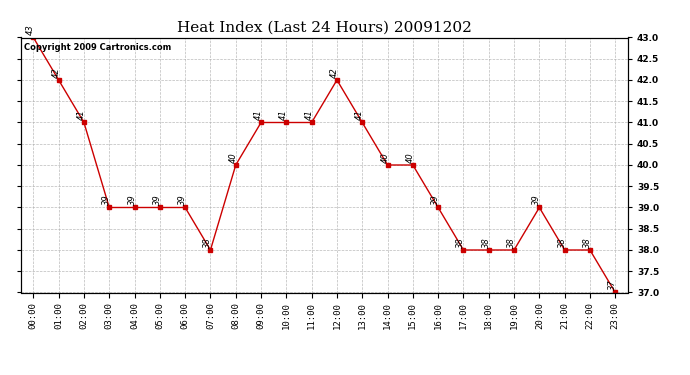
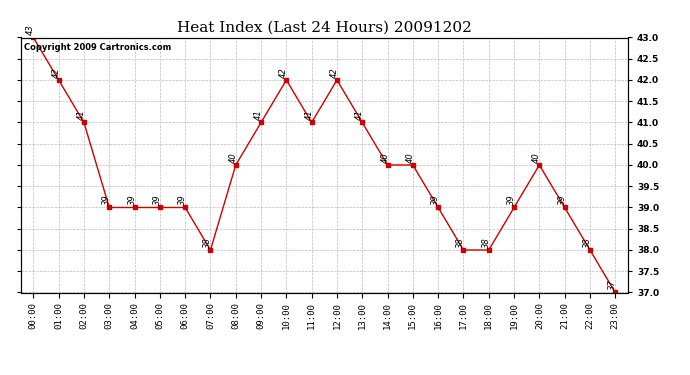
10:00: 41 -> 42
19:00: 38 -> 39
20:00: 39 -> 40
21:00: 38 -> 39
